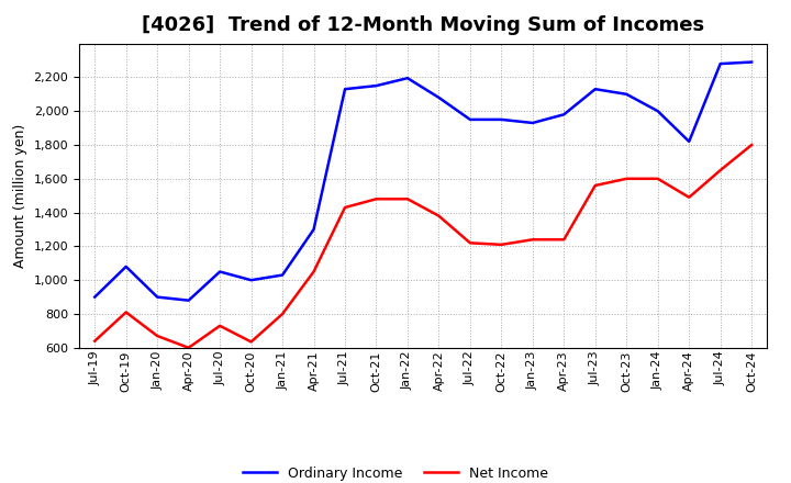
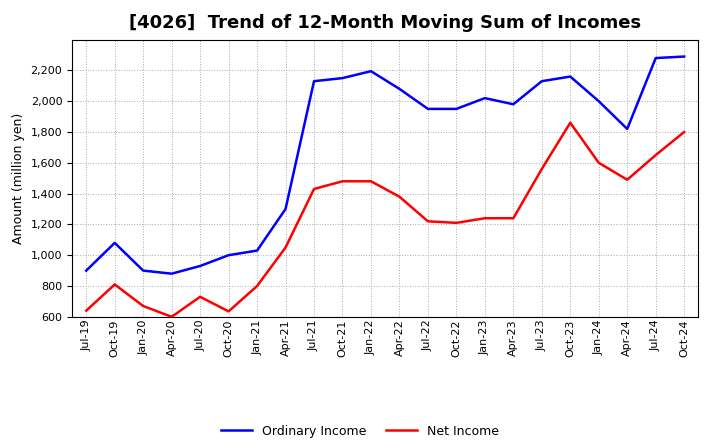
Ordinary Income/Jul-20: 1,050 -> 930
Ordinary Income/Jan-23: 1,930 -> 2,020
Ordinary Income/Oct-23: 2,100 -> 2,160
Net Income/Oct-23: 1,600 -> 1,860
